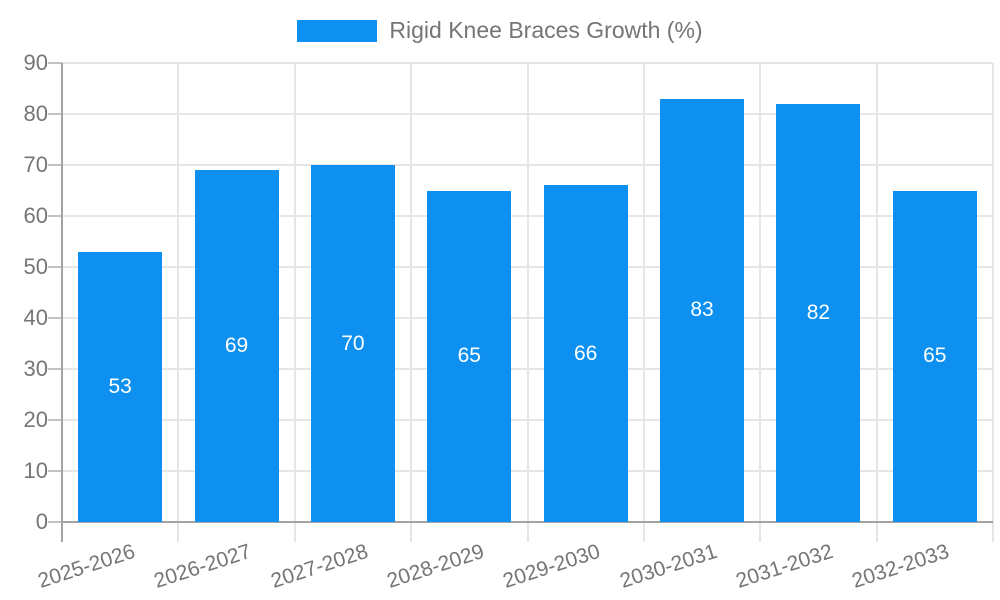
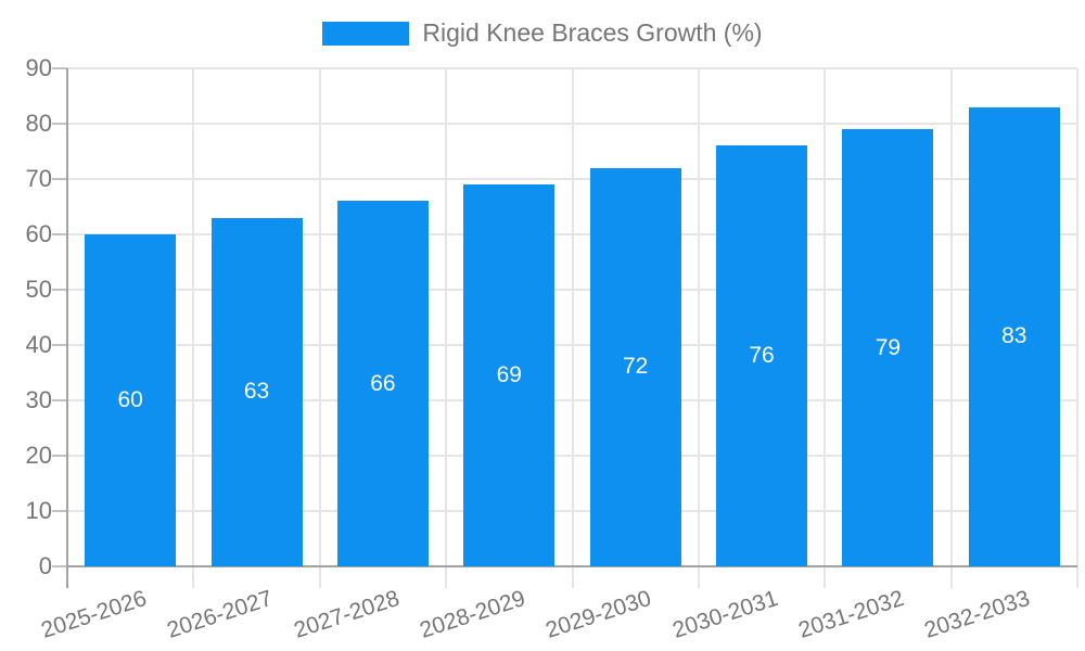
2025-2026: 53 -> 60
2026-2027: 69 -> 63
2027-2028: 70 -> 66
2028-2029: 65 -> 69
2029-2030: 66 -> 72
2030-2031: 83 -> 76
2031-2032: 82 -> 79
2032-2033: 65 -> 83
